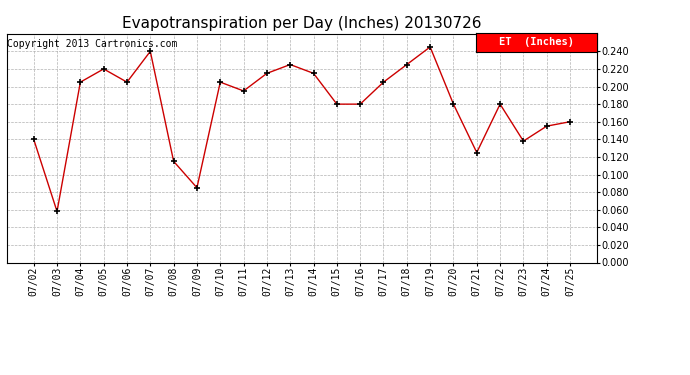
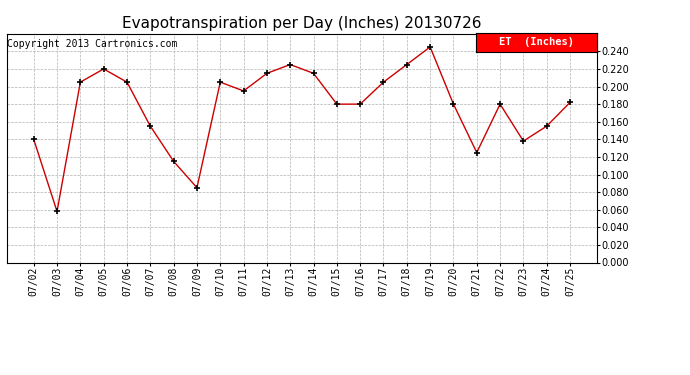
07/07: 0.240 -> 0.155
07/25: 0.160 -> 0.182
